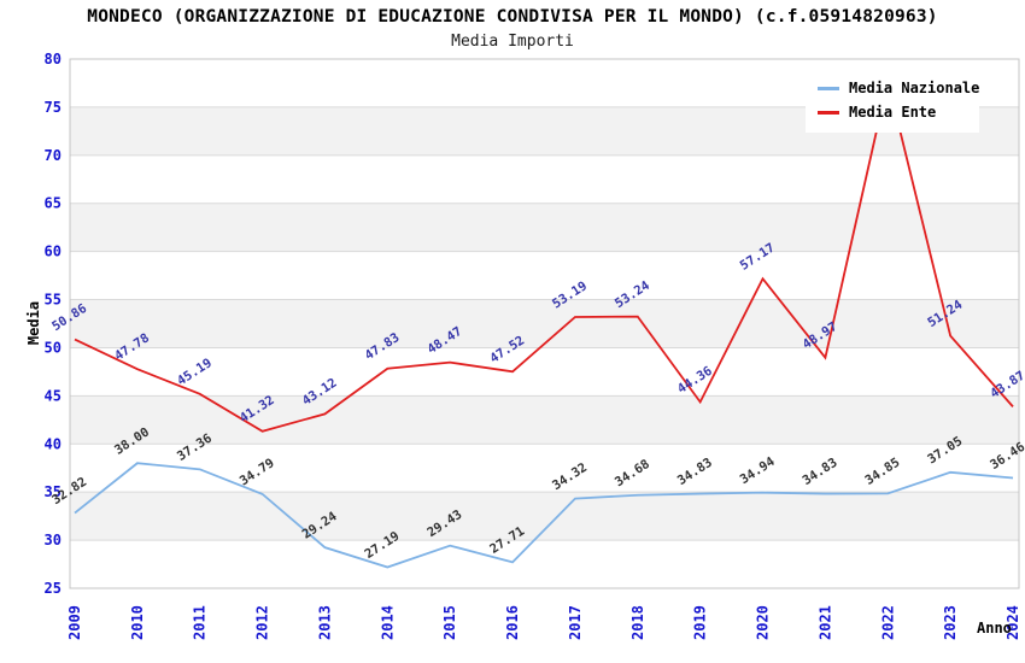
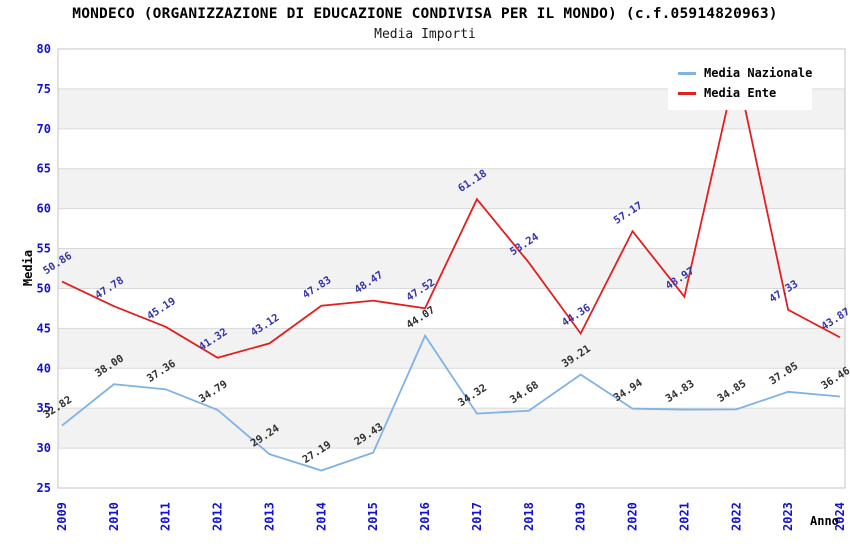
Media Nazionale/2016: 27.71 -> 44.07
Media Ente/2017: 53.19 -> 61.18
Media Nazionale/2019: 34.83 -> 39.21
Media Ente/2023: 51.24 -> 47.33
